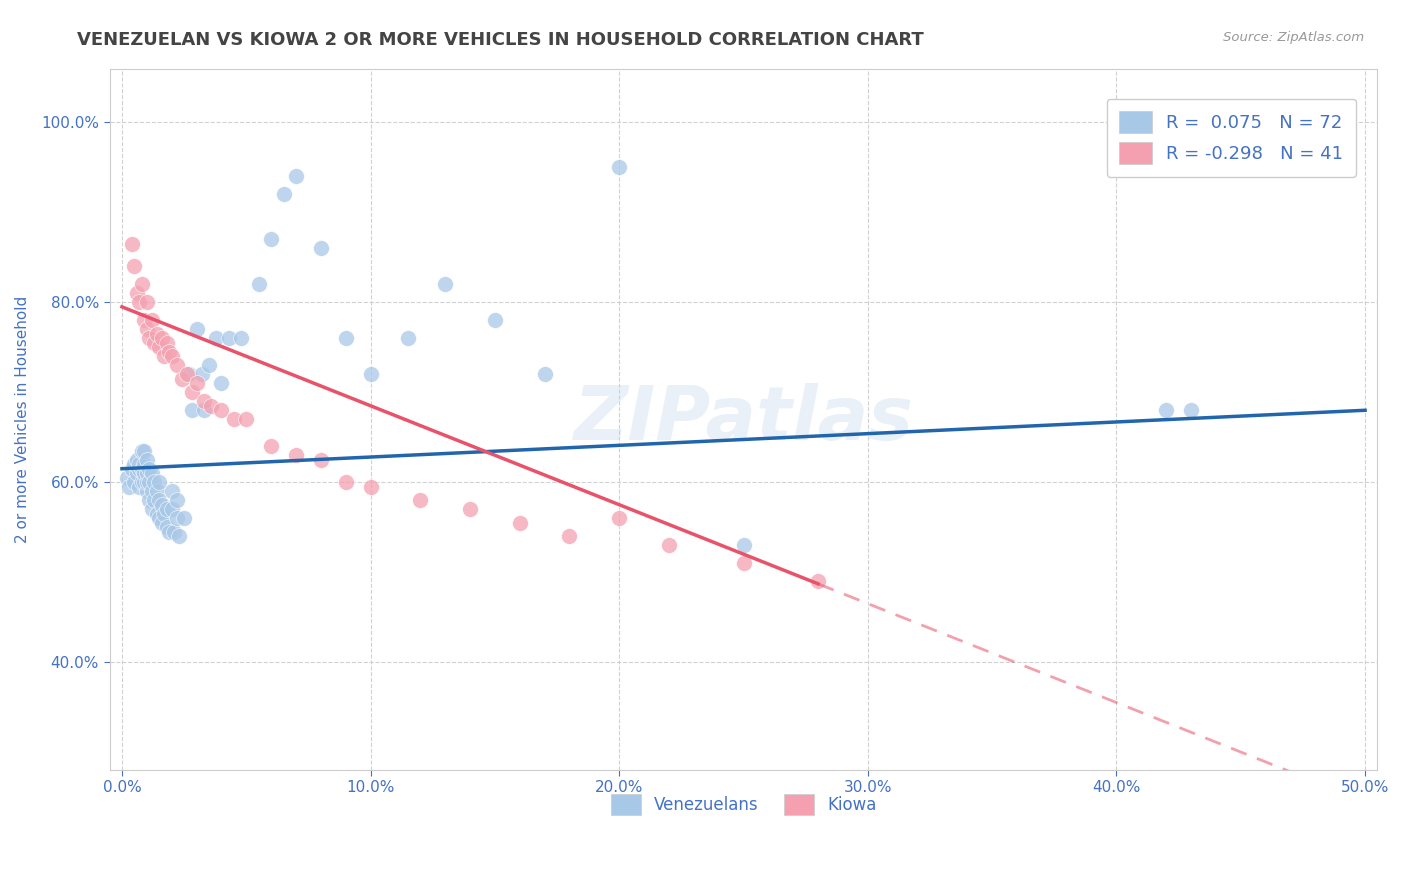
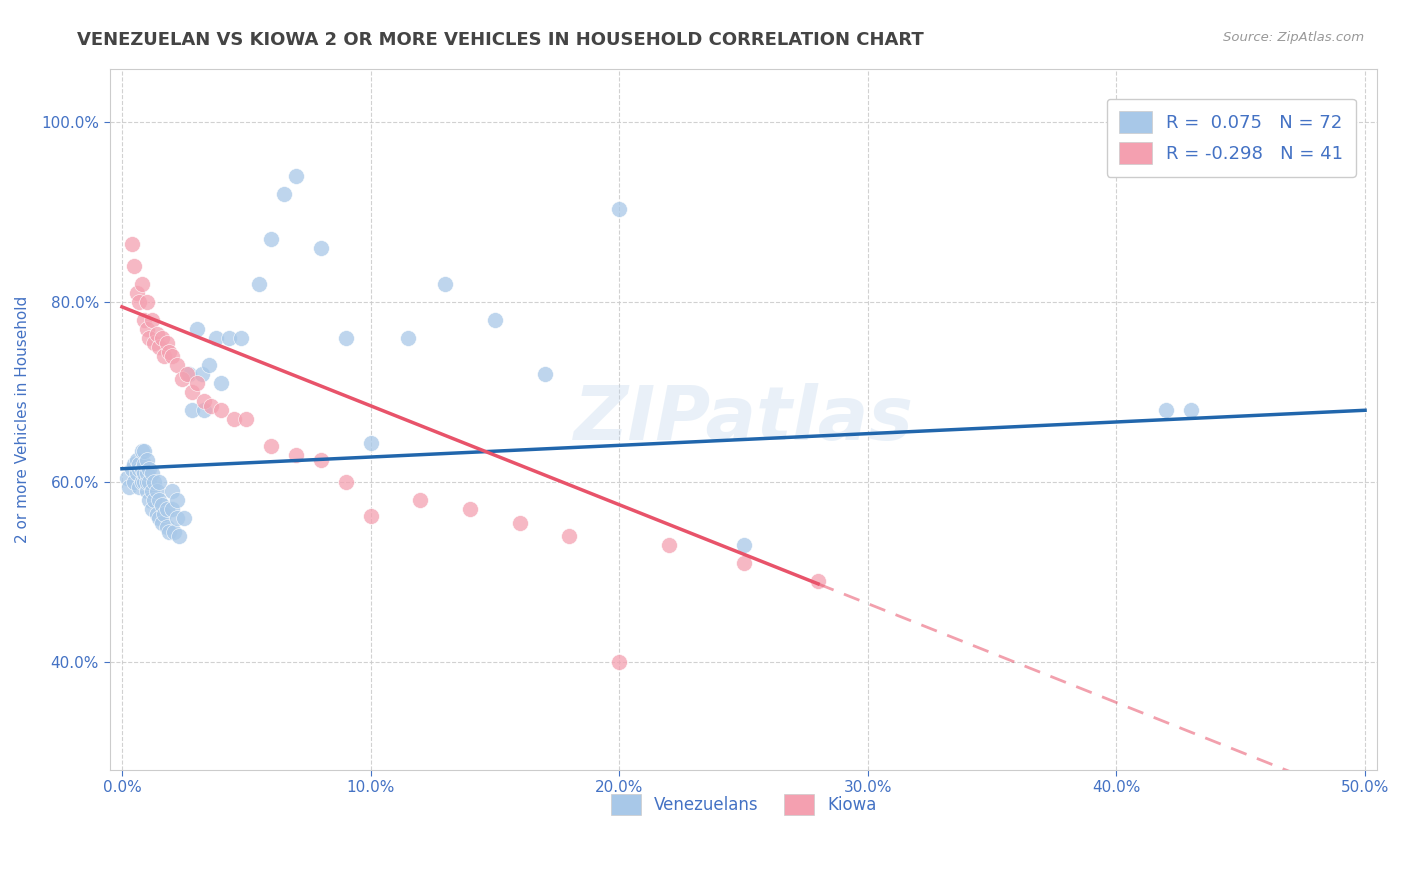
Venezuelans/10.0%: 72.0% -> 64.4%
Kiowa/10.0%: 59.5% -> 56.2%
Venezuelans/20.0%: 95.0% -> 90.4%
Kiowa/20.0%: 56.0% -> 40.0%
